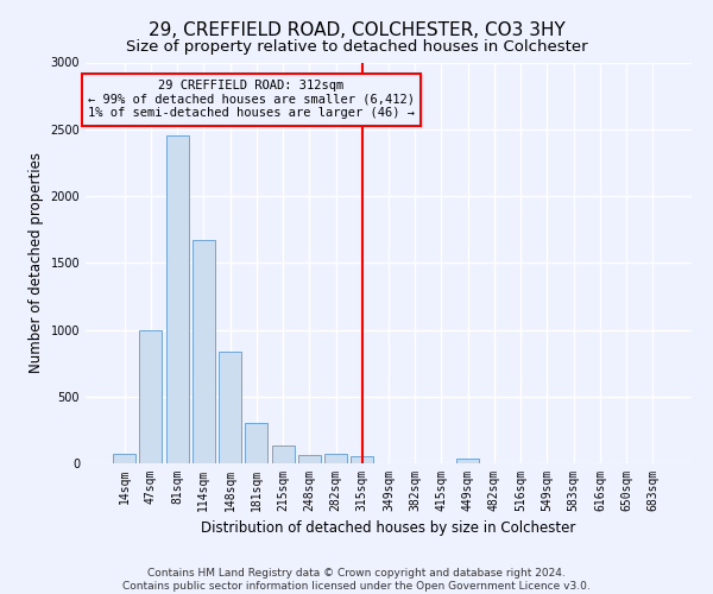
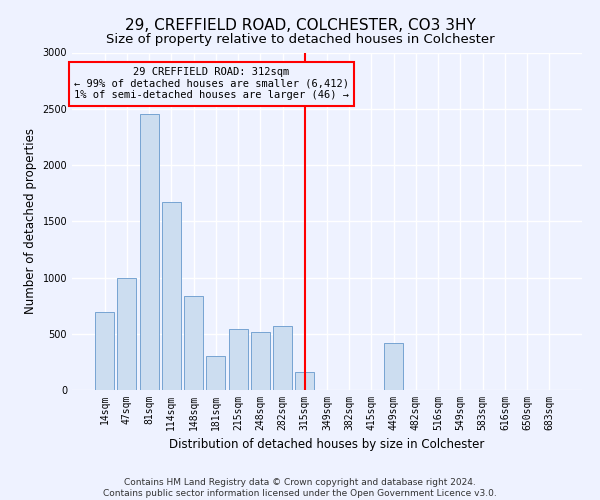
14sqm: 80 -> 690
215sqm: 130 -> 540
248sqm: 60 -> 520
282sqm: 80 -> 570
315sqm: 60 -> 160
449sqm: 40 -> 420
